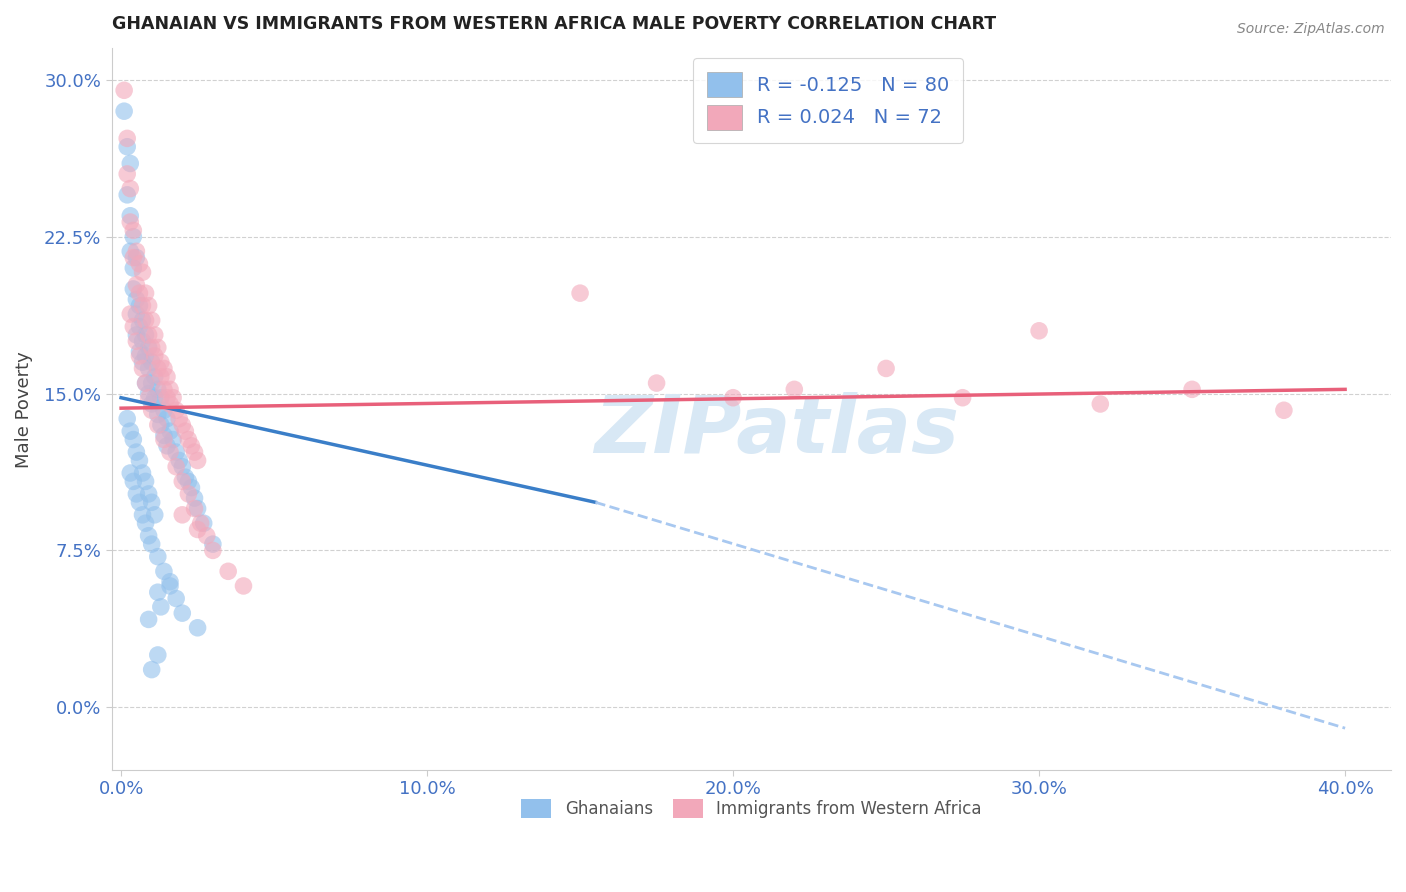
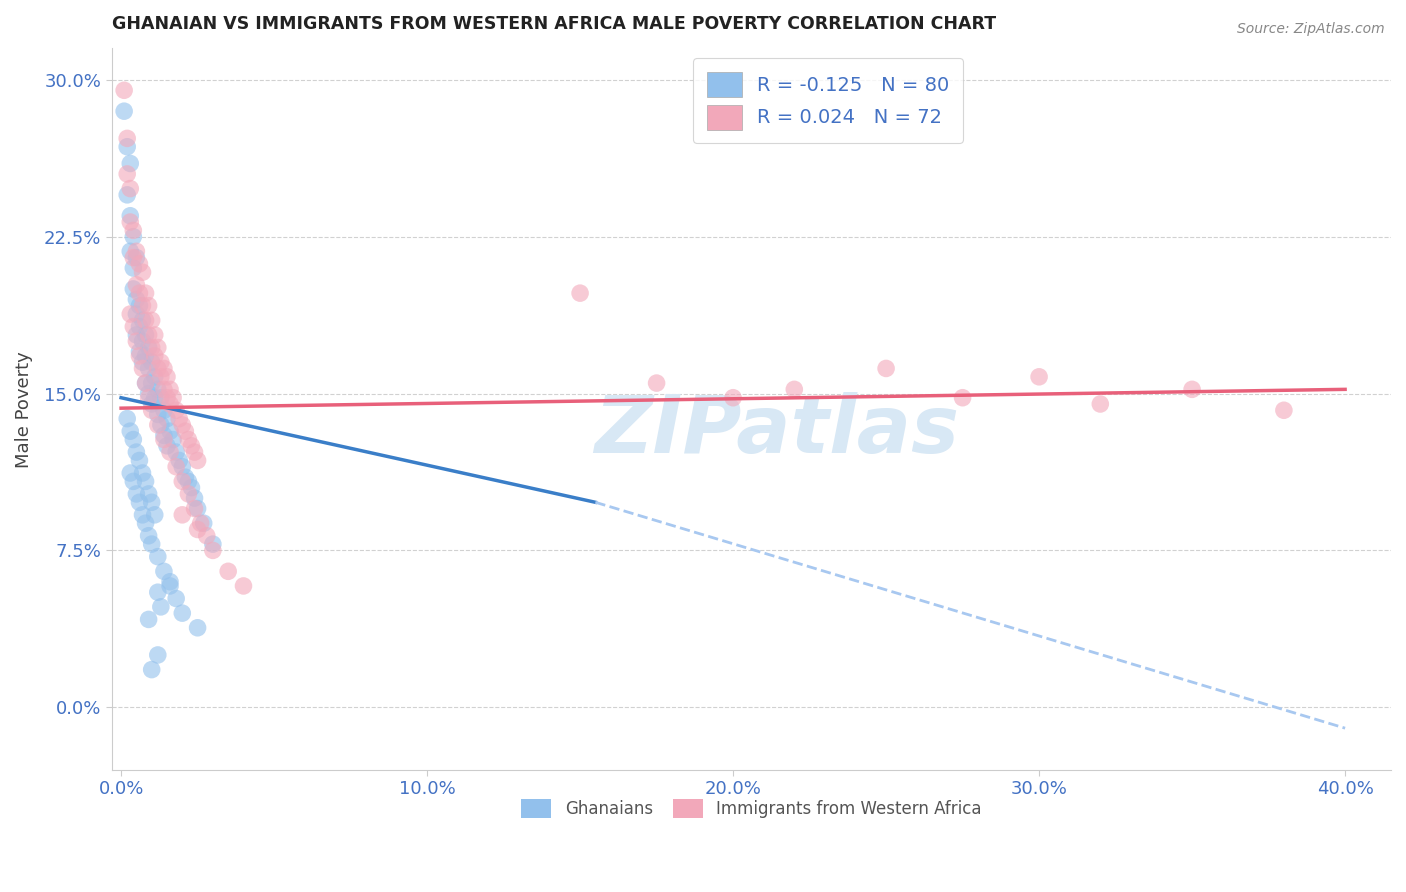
Immigrants from Western Africa/30.0%: 18.0% -> 15.8%
